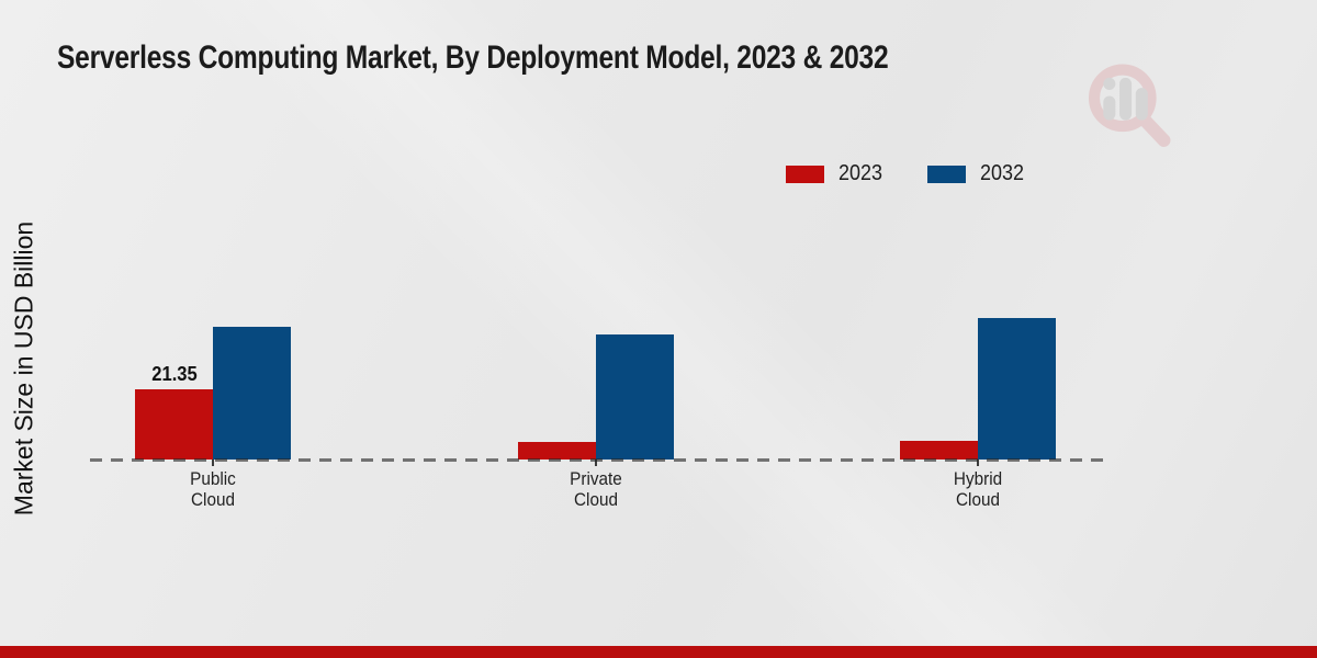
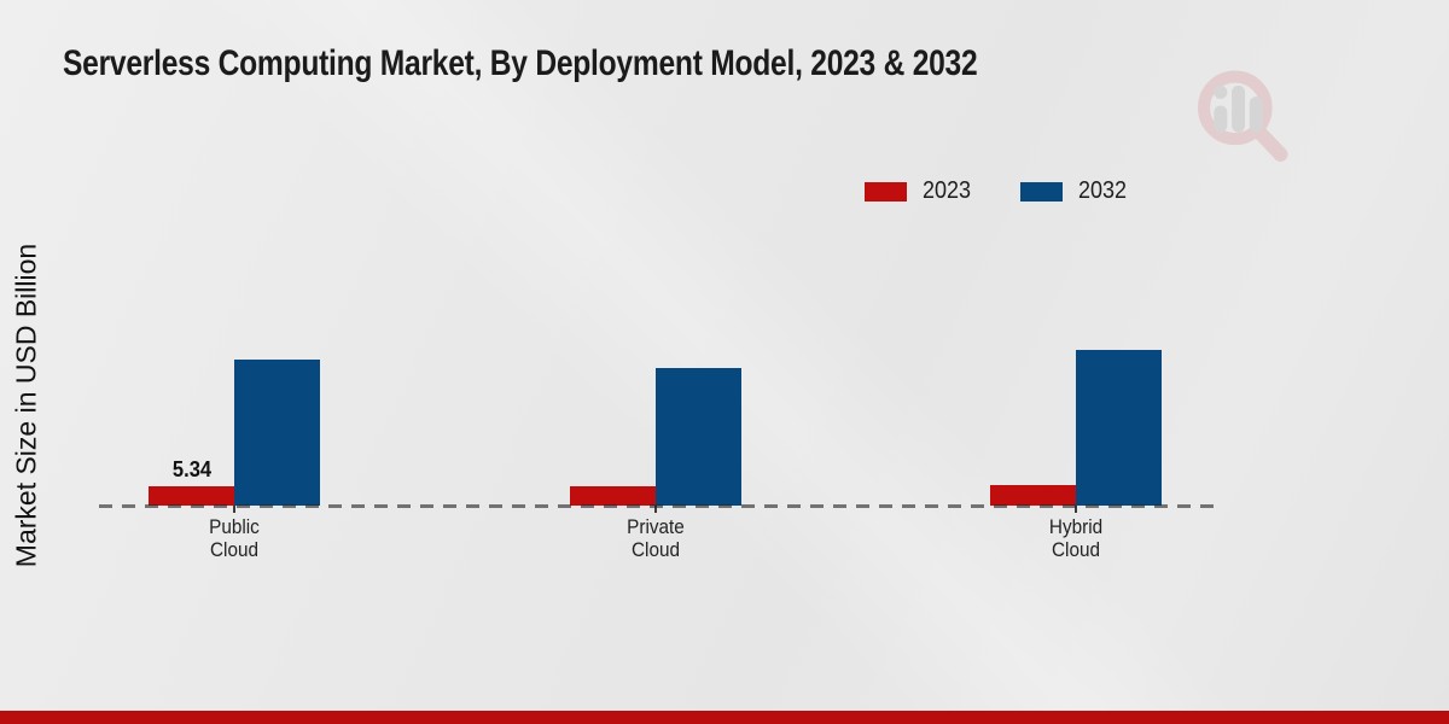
2023/Public Cloud: 21.35 -> 5.34
